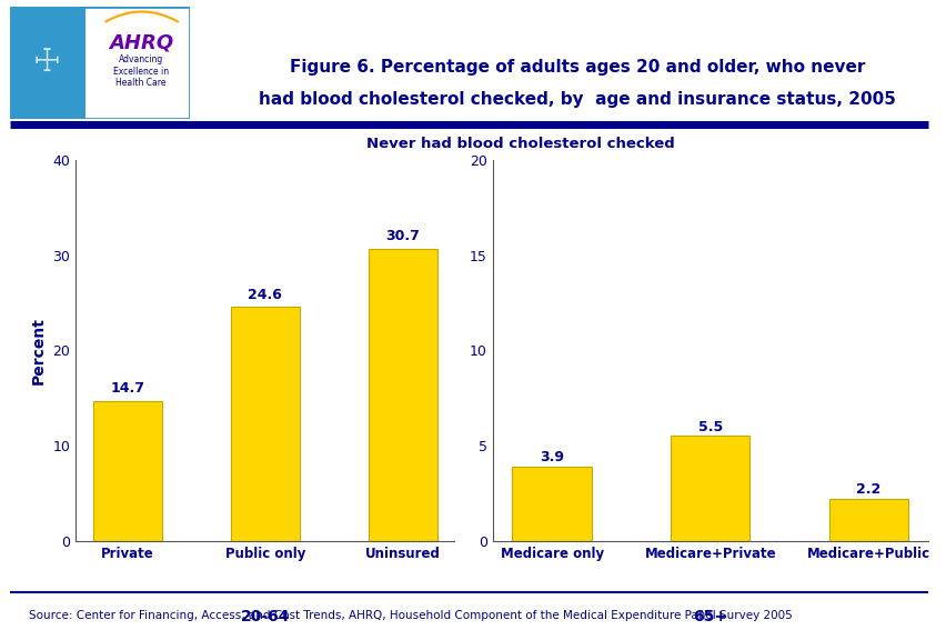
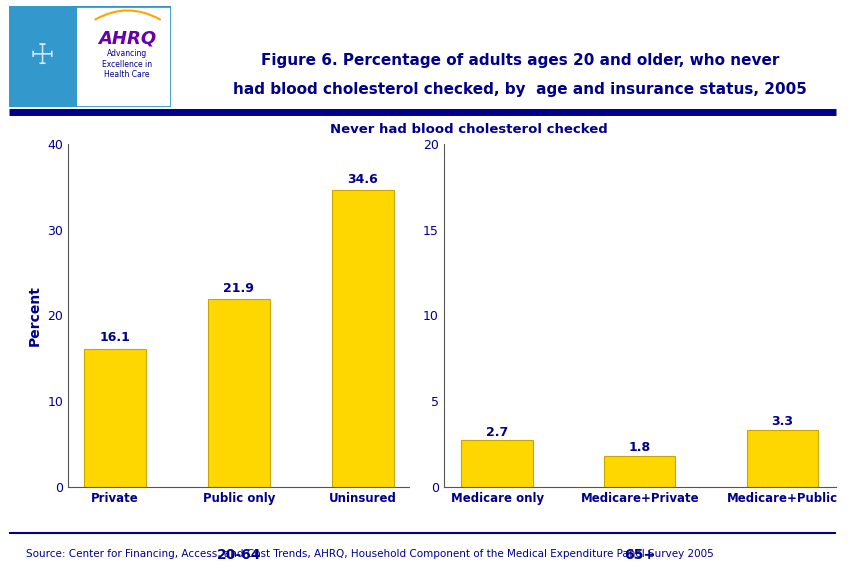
Private: 14.7 -> 16.1
Public only: 24.6 -> 21.9
Uninsured: 30.7 -> 34.6
Medicare only: 3.9 -> 2.7
Medicare+Private: 5.5 -> 1.8
Medicare+Public: 2.2 -> 3.3
